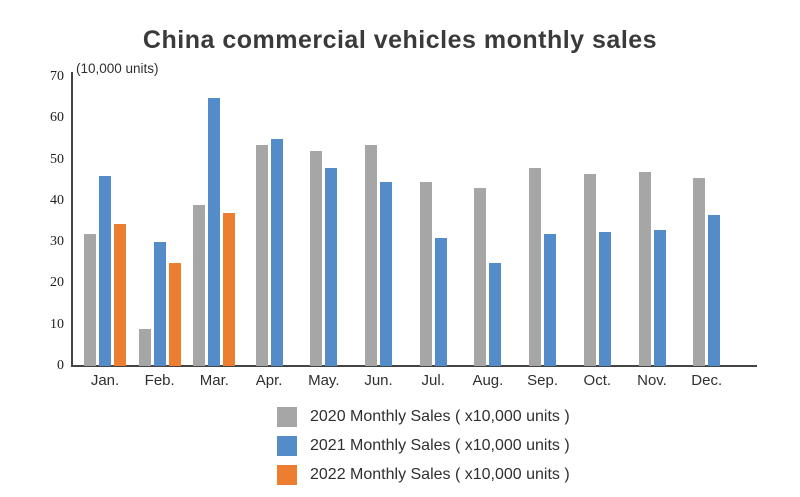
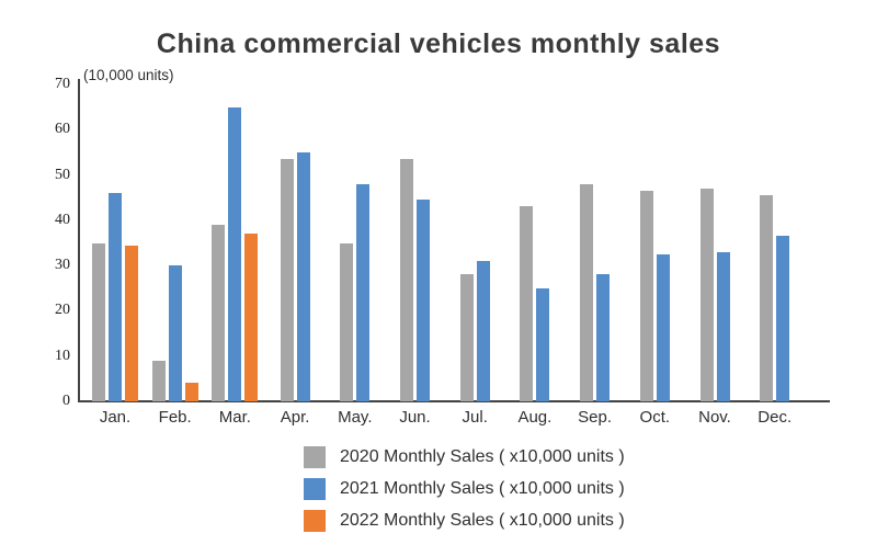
2020 Monthly Sales ( x10,000 units )/Jan.: 32 -> 35
2022 Monthly Sales ( x10,000 units )/Feb.: 25 -> 4
2020 Monthly Sales ( x10,000 units )/May.: 52 -> 35
2020 Monthly Sales ( x10,000 units )/Jul.: 44 -> 28
2021 Monthly Sales ( x10,000 units )/Sep.: 32 -> 28
